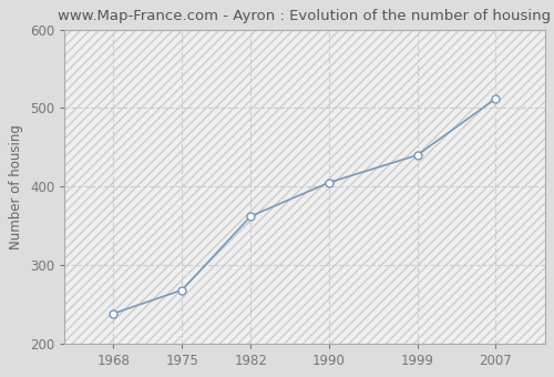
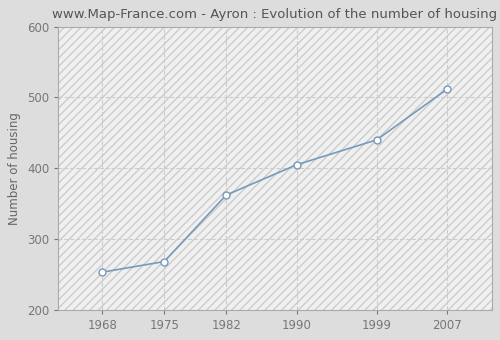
1968: 238 -> 253
